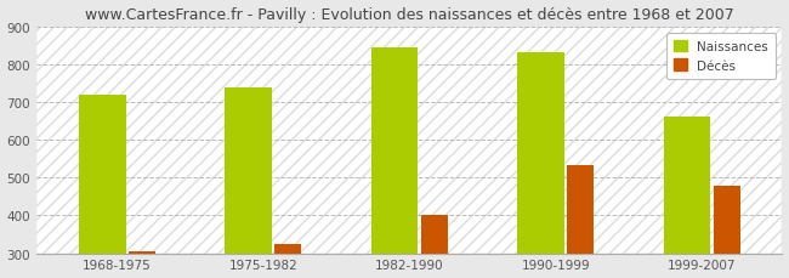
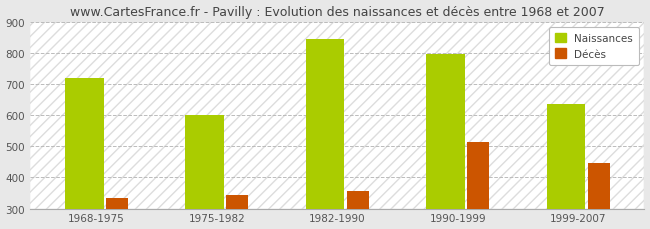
Décès/1968-1975: 305 -> 335
Naissances/1975-1982: 737 -> 600
Décès/1975-1982: 323 -> 345
Décès/1982-1990: 400 -> 355
Naissances/1990-1999: 830 -> 795
Décès/1990-1999: 533 -> 515
Naissances/1999-2007: 660 -> 635
Décès/1999-2007: 477 -> 445
